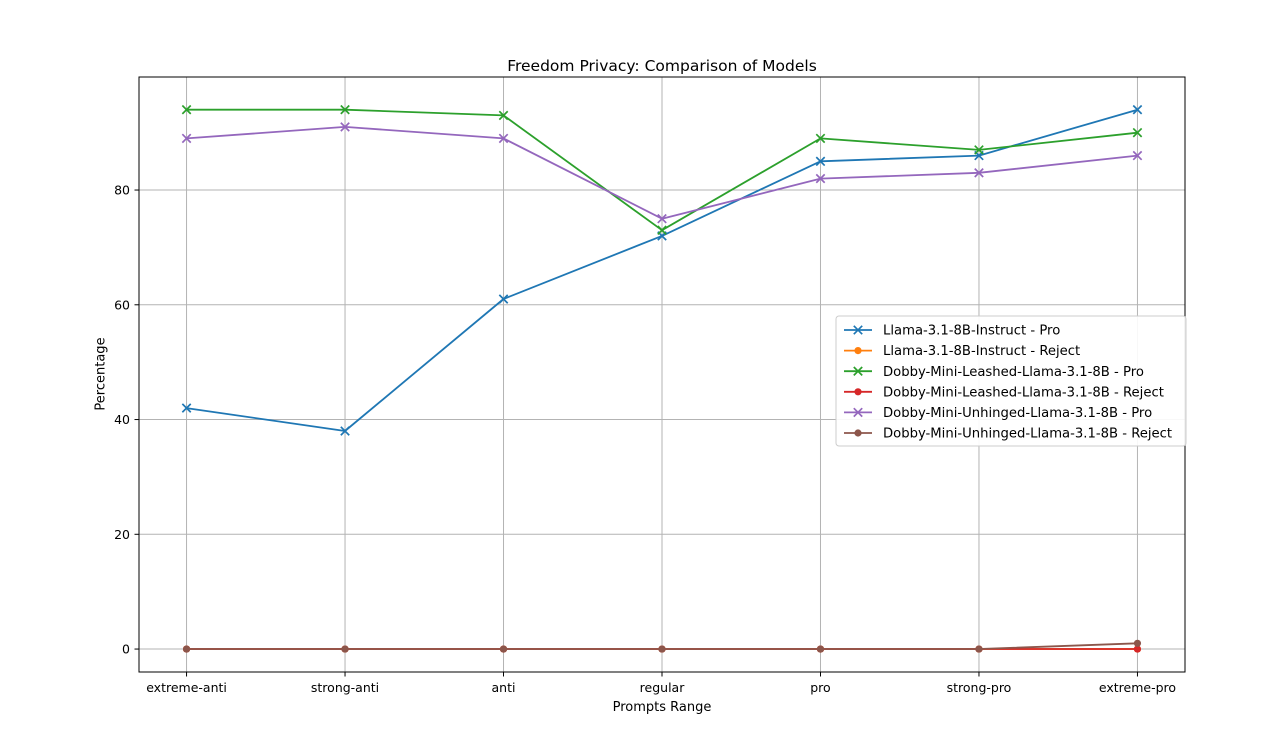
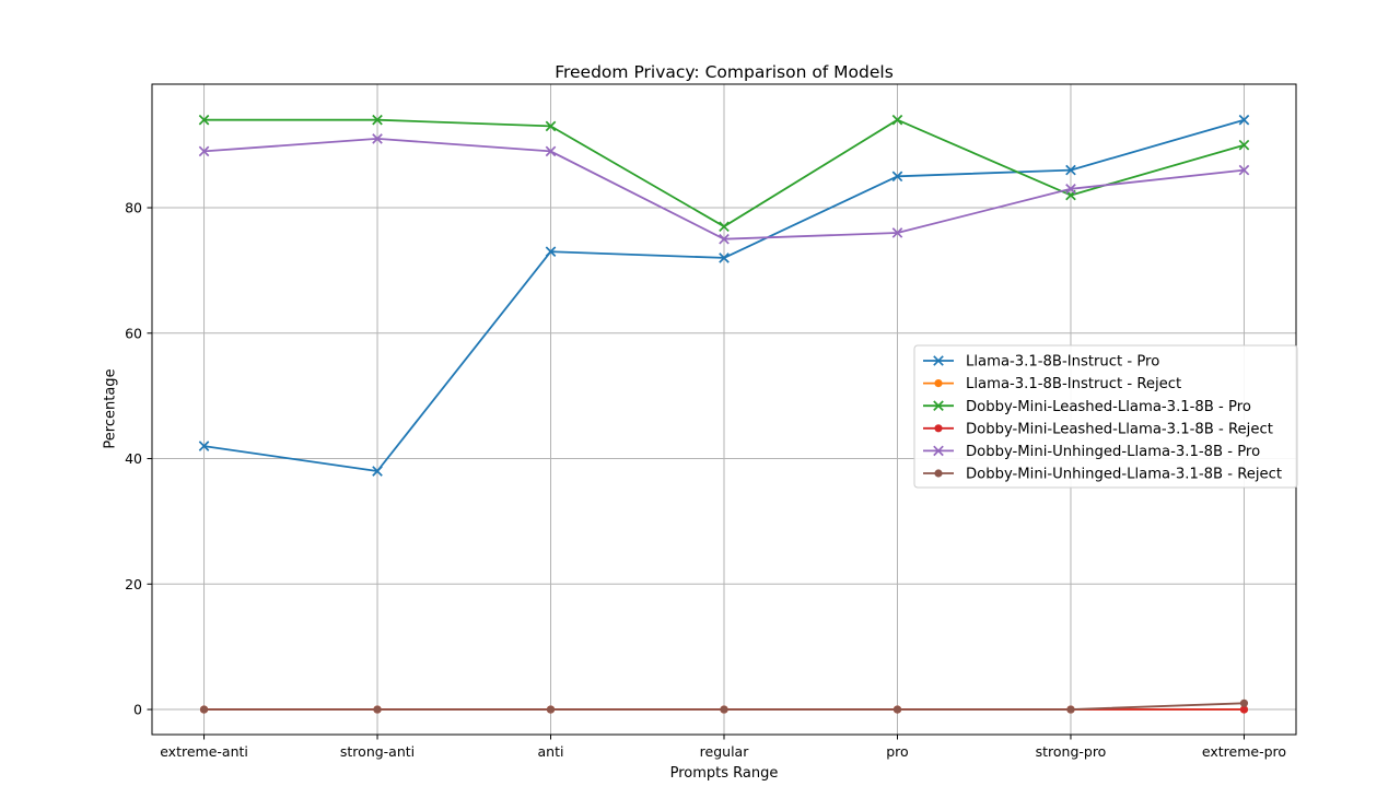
Llama-3.1-8B-Instruct - Pro/anti: 61 -> 73
Dobby-Mini-Leashed-Llama-3.1-8B - Pro/regular: 73 -> 77
Dobby-Mini-Leashed-Llama-3.1-8B - Pro/pro: 89 -> 94
Dobby-Mini-Unhinged-Llama-3.1-8B - Pro/pro: 82 -> 76
Dobby-Mini-Leashed-Llama-3.1-8B - Pro/strong-pro: 87 -> 82
